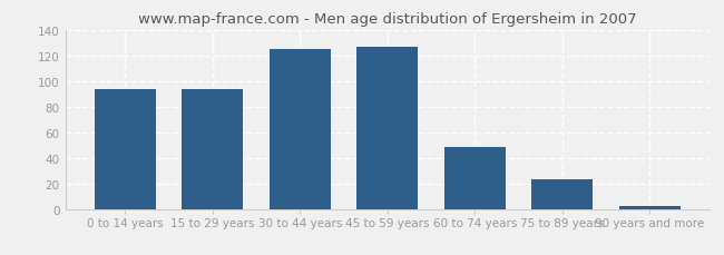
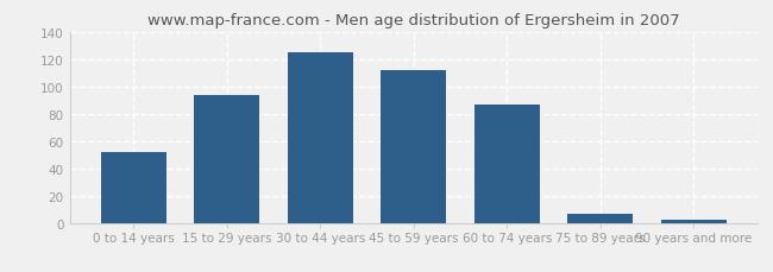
0 to 14 years: 94 -> 52
45 to 59 years: 127 -> 112
60 to 74 years: 48 -> 87
75 to 89 years: 23 -> 7
